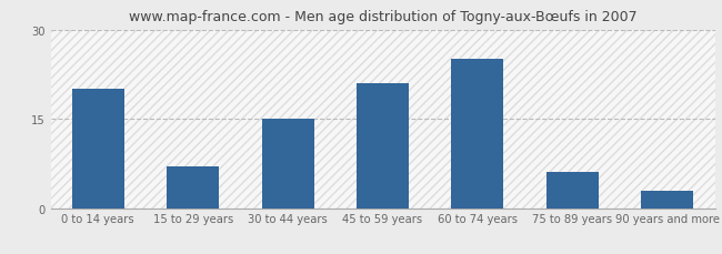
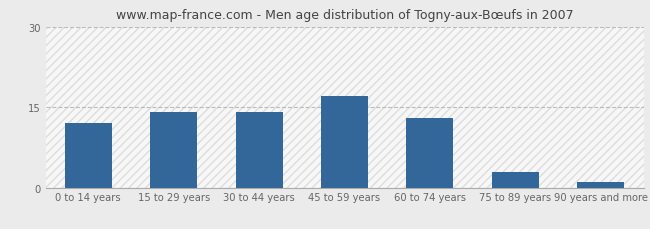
0 to 14 years: 20 -> 12
15 to 29 years: 7 -> 14
30 to 44 years: 15 -> 14
45 to 59 years: 21 -> 17
60 to 74 years: 25 -> 13
75 to 89 years: 6 -> 3
90 years and more: 3 -> 1
